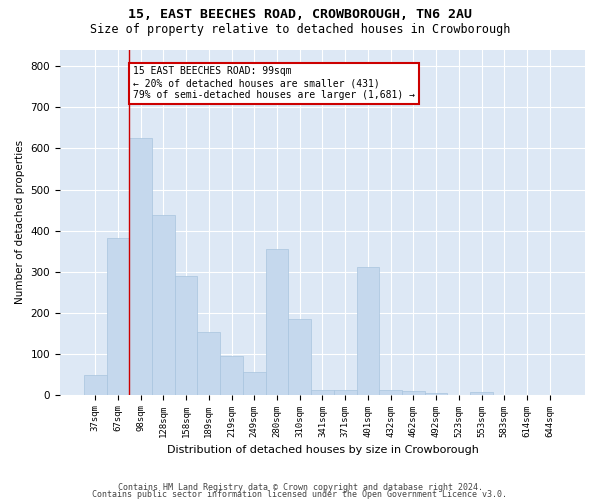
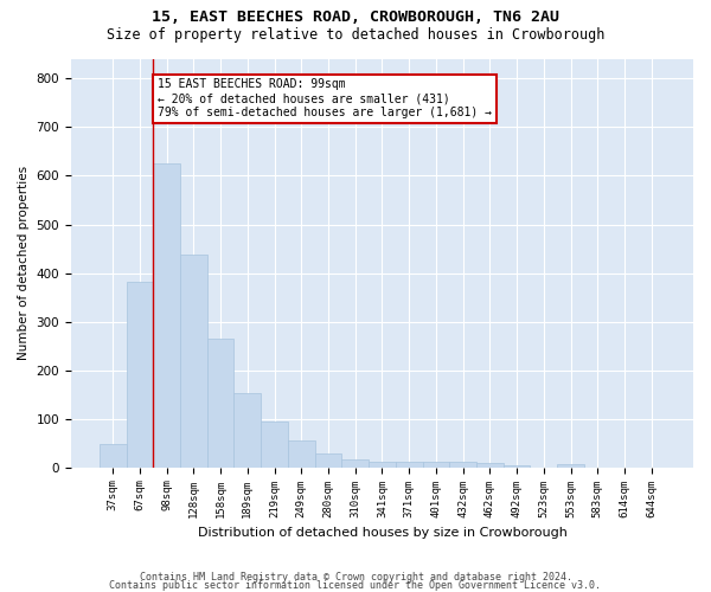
158sqm: 290 -> 265
280sqm: 355 -> 28
310sqm: 185 -> 17
401sqm: 310 -> 11
